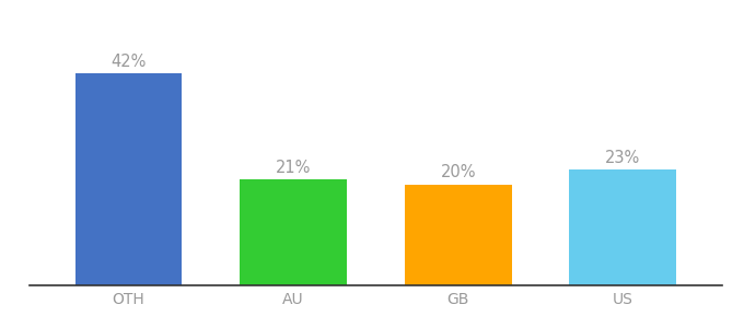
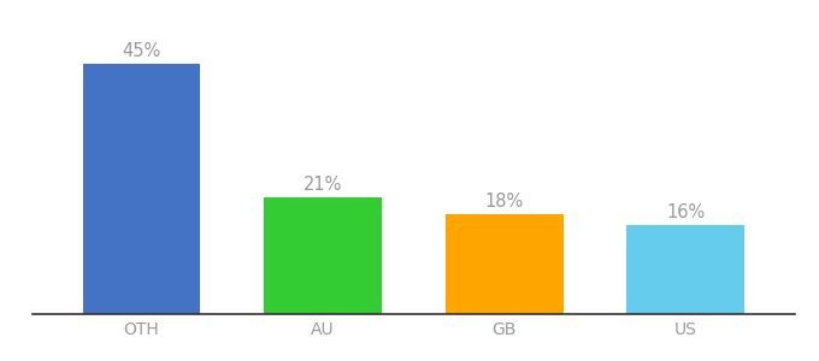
OTH: 42% -> 45%
GB: 20% -> 18%
US: 23% -> 16%
